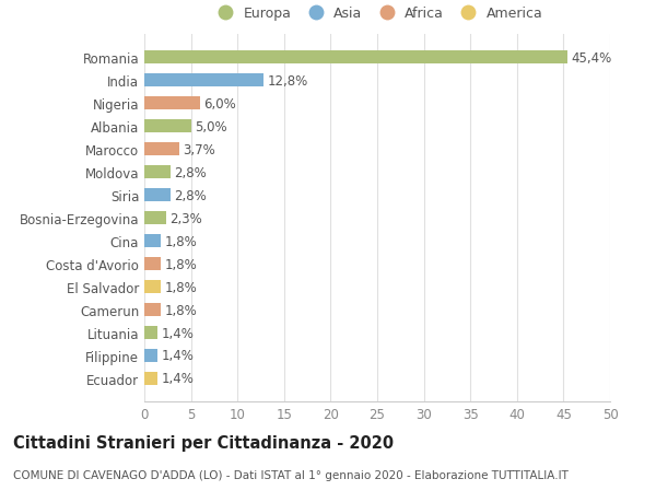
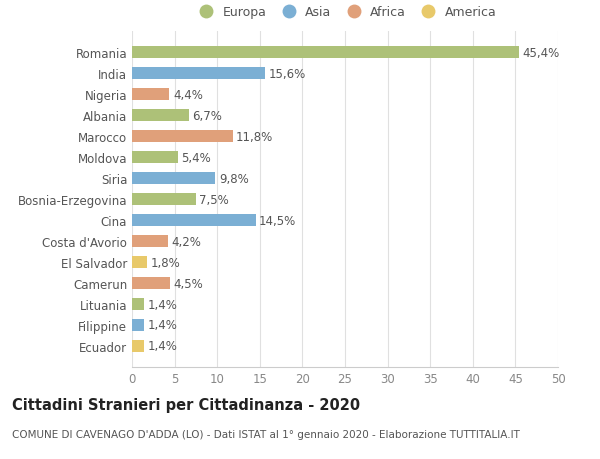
India: 12,8% -> 15,6%
Nigeria: 6,0% -> 4,4%
Albania: 5,0% -> 6,7%
Marocco: 3,7% -> 11,8%
Moldova: 2,8% -> 5,4%
Siria: 2,8% -> 9,8%
Bosnia-Erzegovina: 2,3% -> 7,5%
Cina: 1,8% -> 14,5%
Costa d'Avorio: 1,8% -> 4,2%
Camerun: 1,8% -> 4,5%
